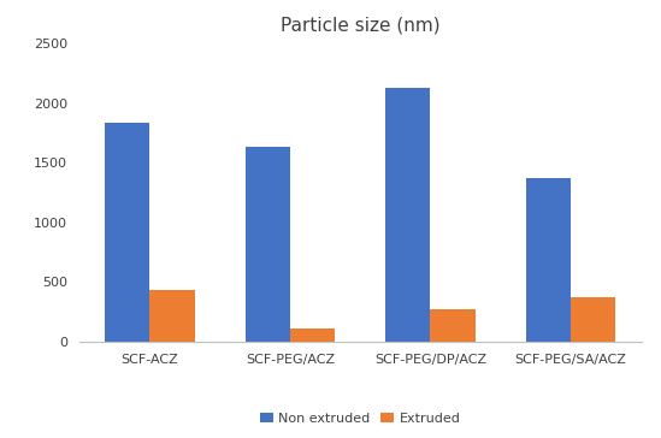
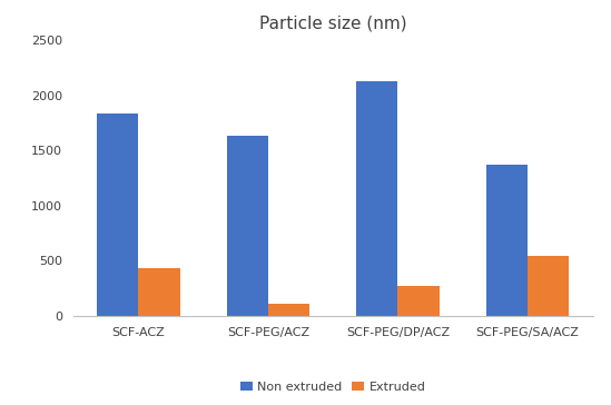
Extruded/SCF-PEG/SA/ACZ: 380 -> 540
